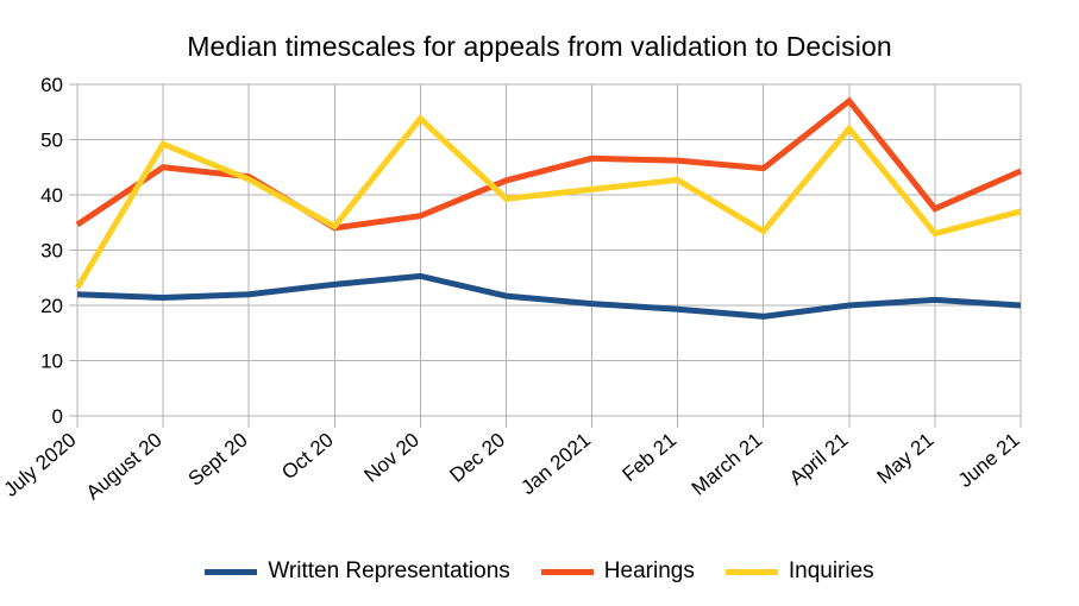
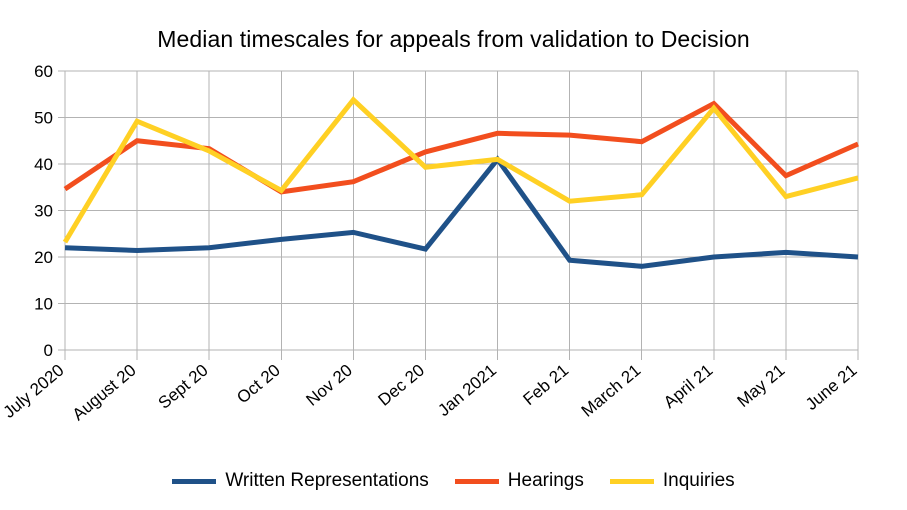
Written Representations/Jan 2021: 20 -> 41
Inquiries/Feb 21: 43 -> 32
Hearings/April 21: 57 -> 53
